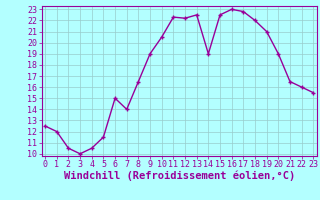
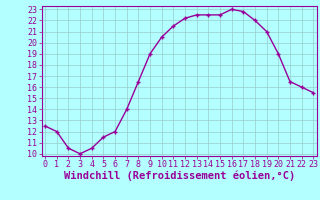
6: 15.0 -> 12.0
11: 22.3 -> 21.5
14: 19.0 -> 22.5
